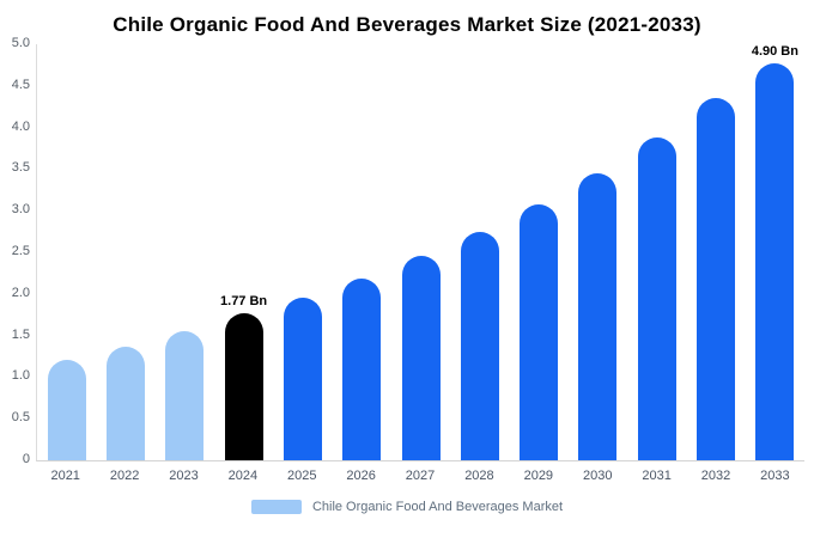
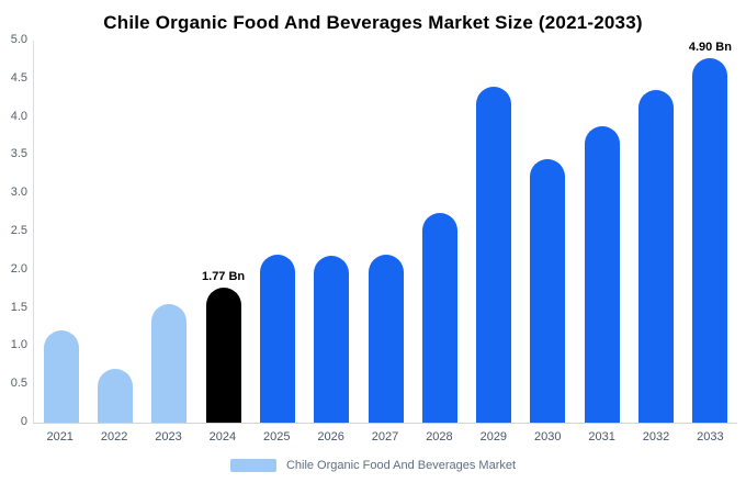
2022: 1.4 -> 0.7
2025: 1.9 -> 2.2
2027: 2.5 -> 2.2
2029: 3.1 -> 4.4
